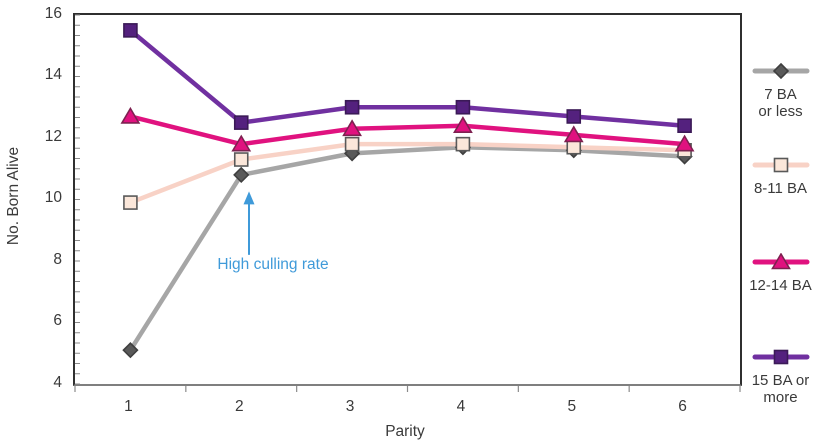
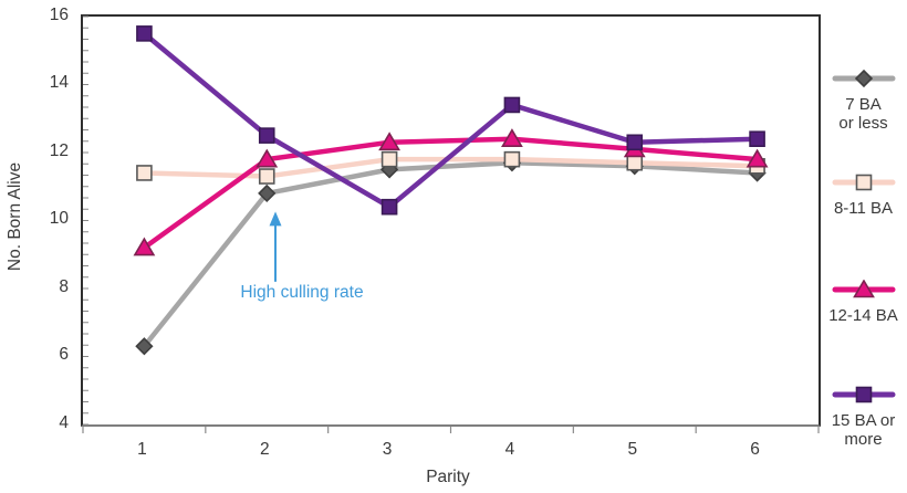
7 BA or less/1: 5.1 -> 6.3
8-11 BA/1: 9.9 -> 11.4
12-14 BA/1: 12.7 -> 9.2
15 BA or more/3: 13.0 -> 10.4
15 BA or more/4: 13.0 -> 13.4
15 BA or more/5: 12.7 -> 12.3
